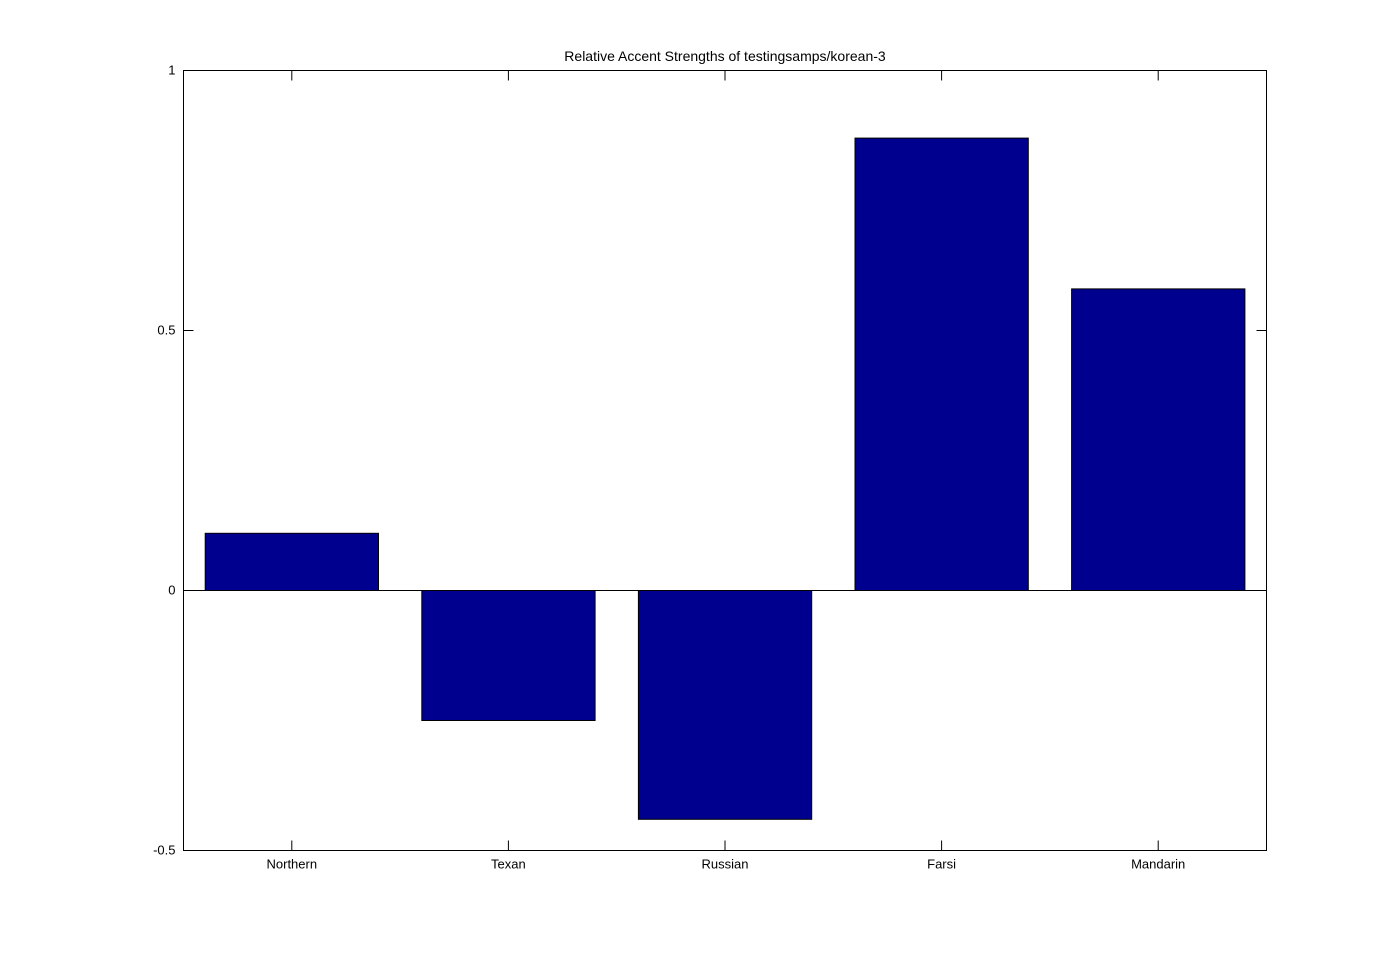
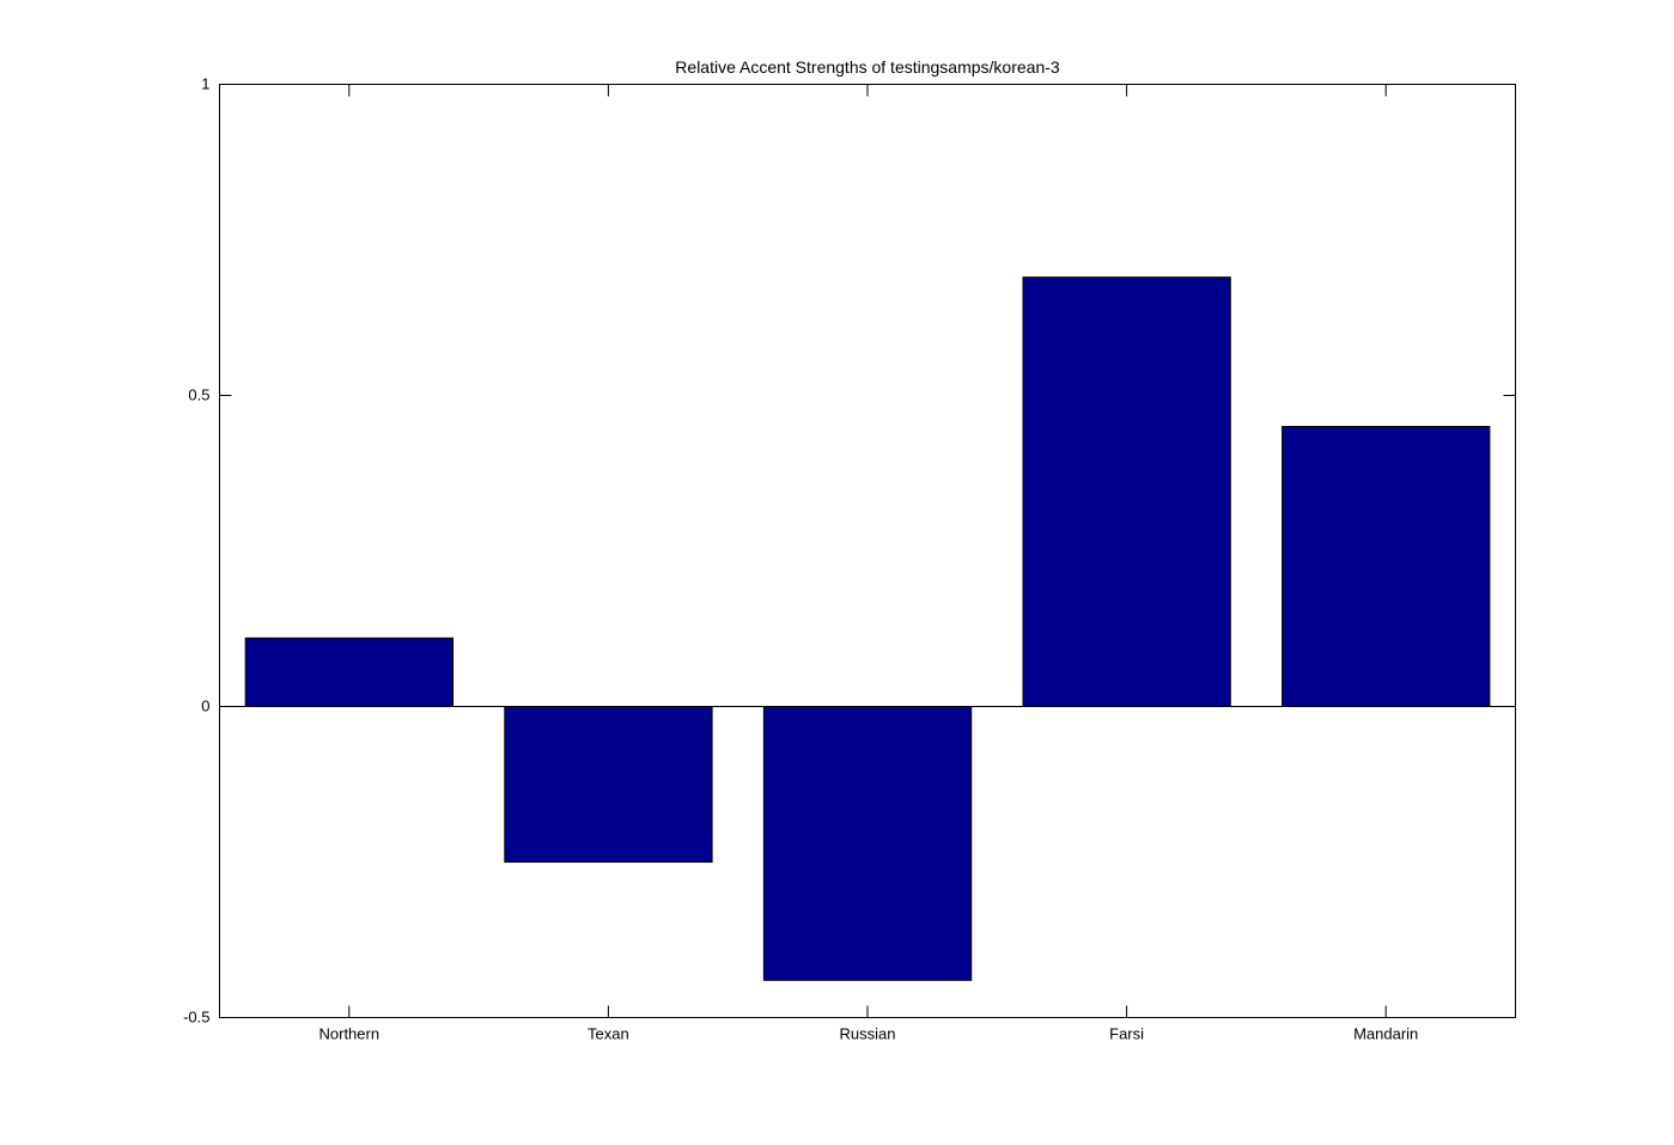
Farsi: 0.87 -> 0.69
Mandarin: 0.58 -> 0.45
